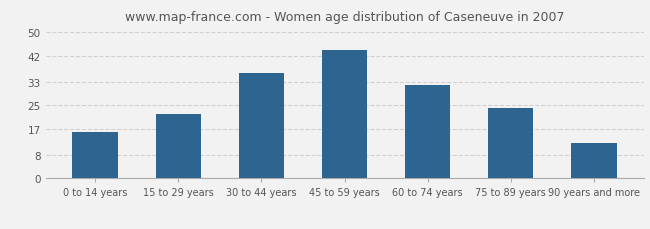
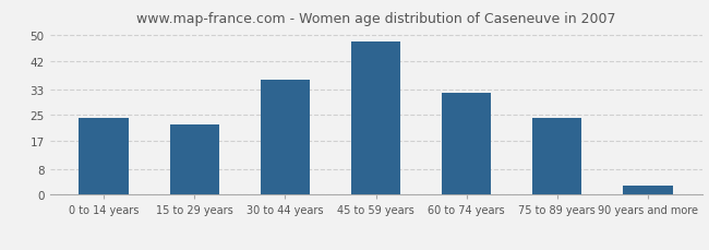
0 to 14 years: 16 -> 24
45 to 59 years: 44 -> 48
90 years and more: 12 -> 3
